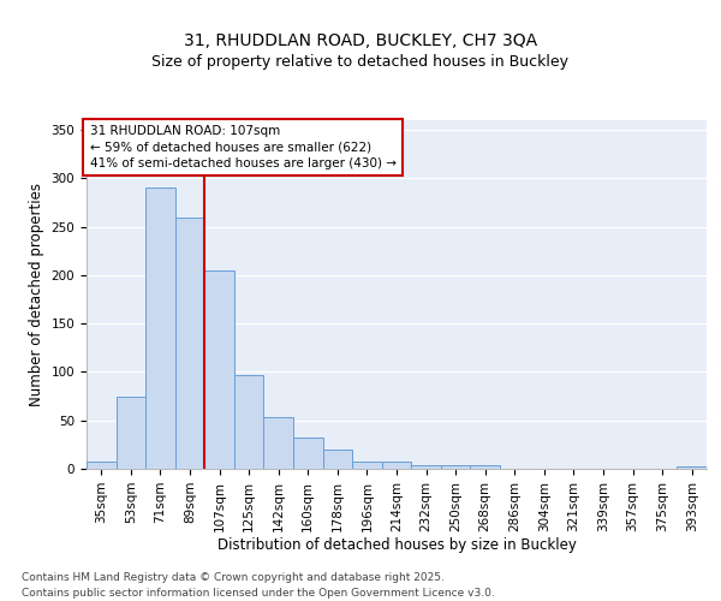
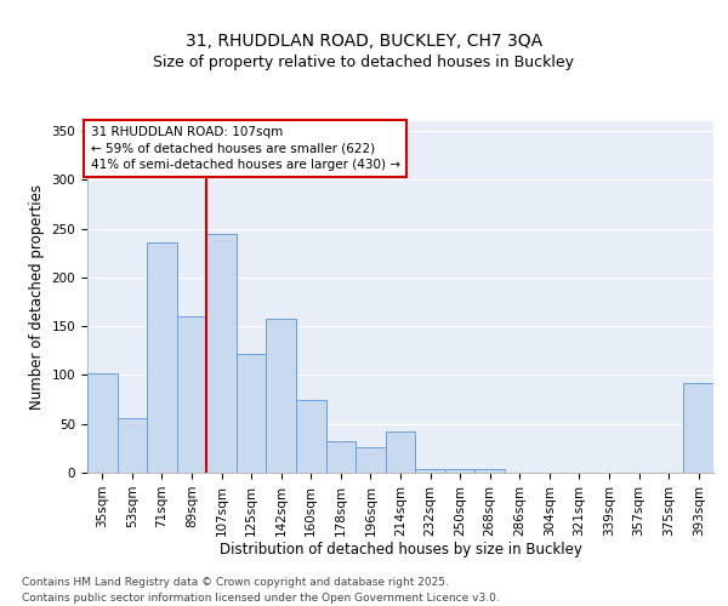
35sqm: 8 -> 102
53sqm: 75 -> 56
71sqm: 290 -> 236
89sqm: 260 -> 160
107sqm: 205 -> 244
125sqm: 97 -> 122
142sqm: 53 -> 158
160sqm: 32 -> 74
178sqm: 20 -> 32
196sqm: 7 -> 26
214sqm: 7 -> 42
393sqm: 3 -> 92
